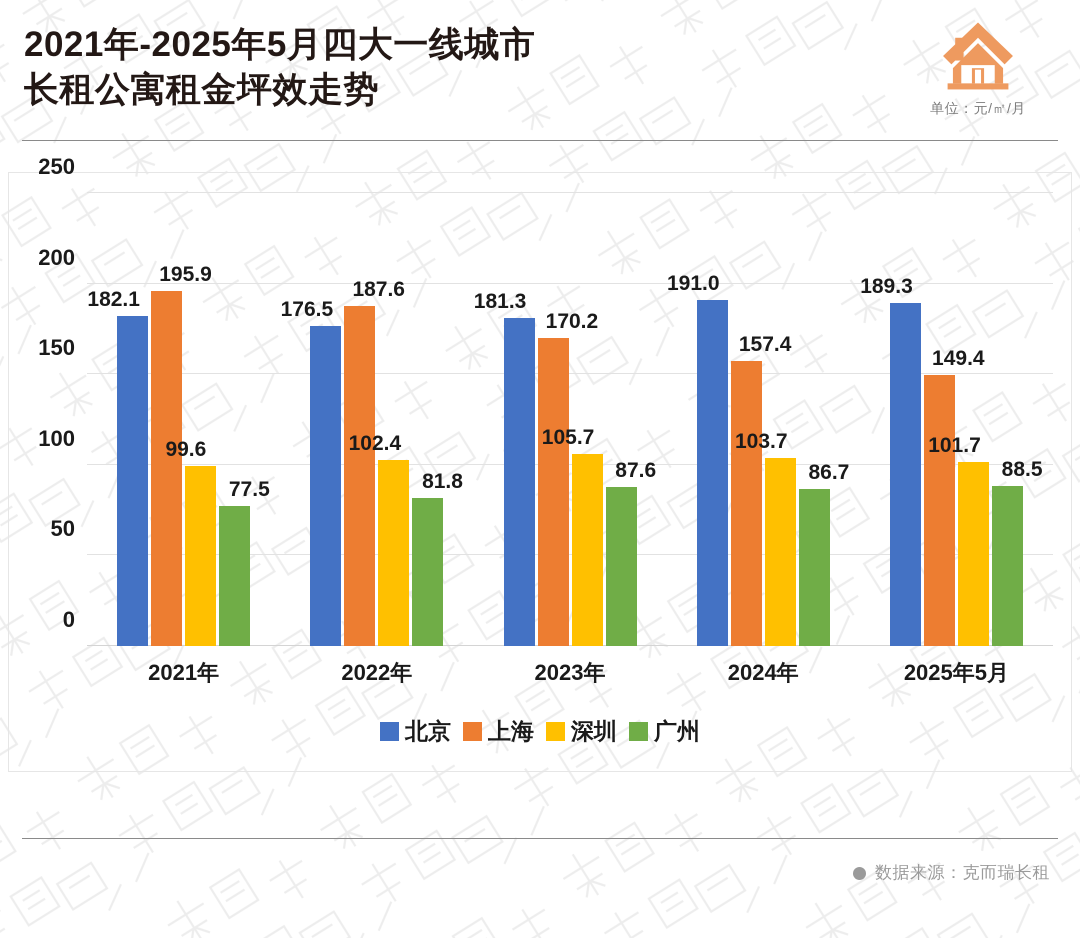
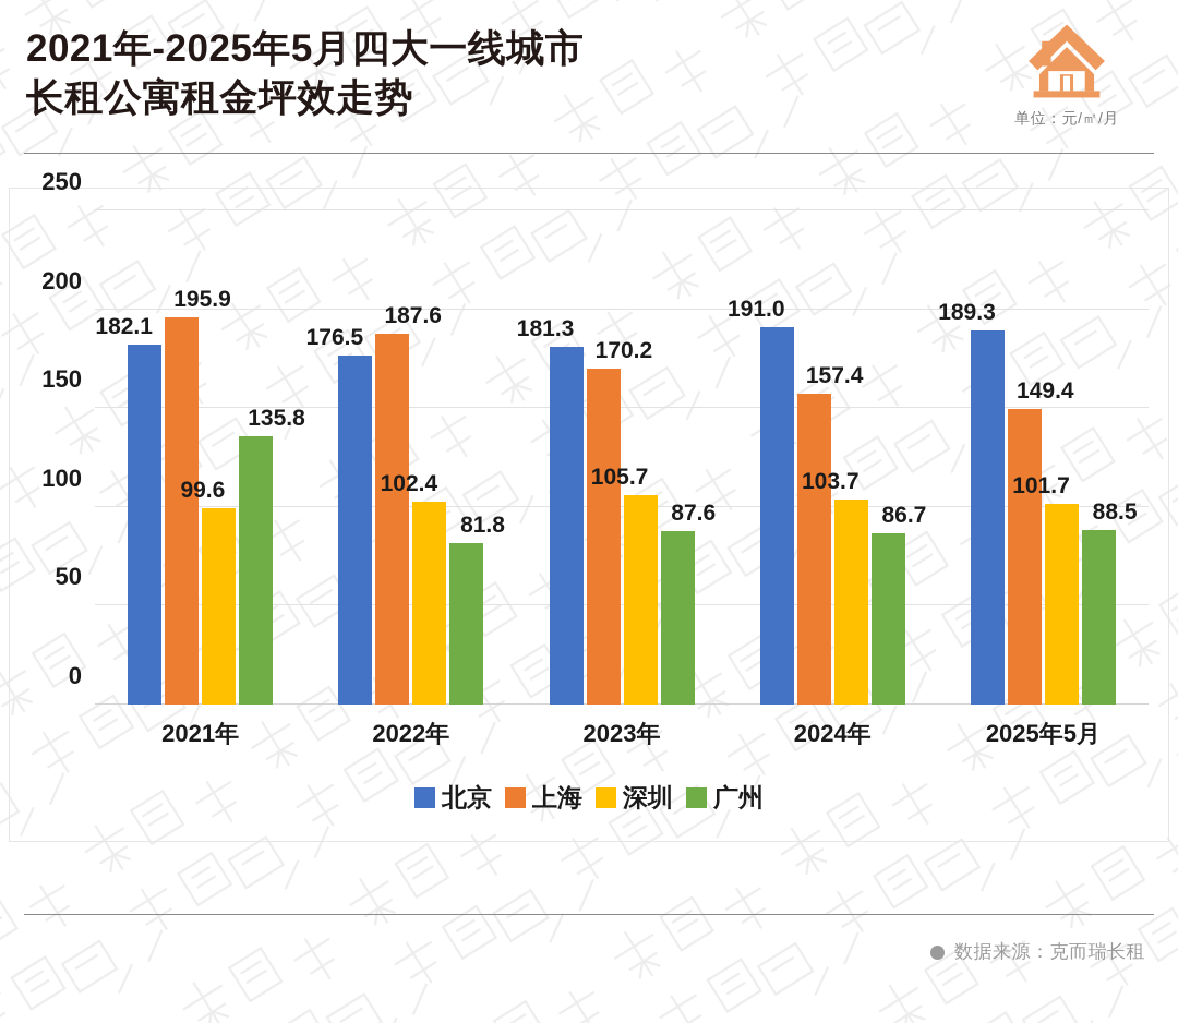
广州/2021年: 77.5 -> 135.8
